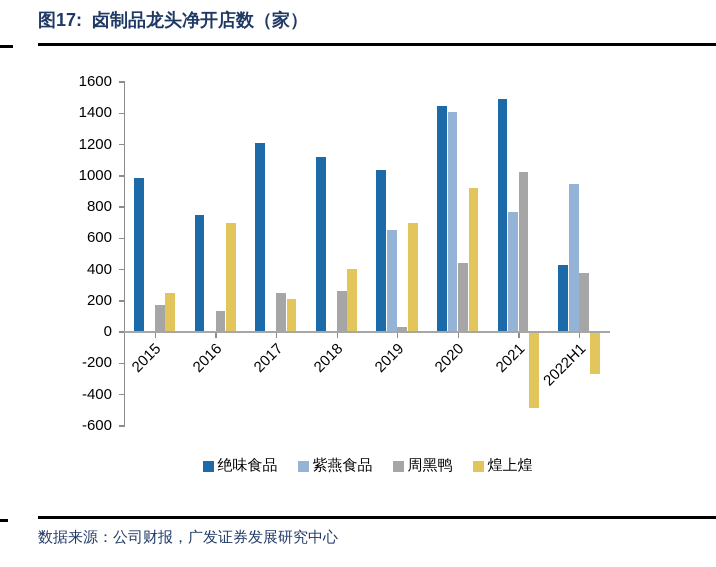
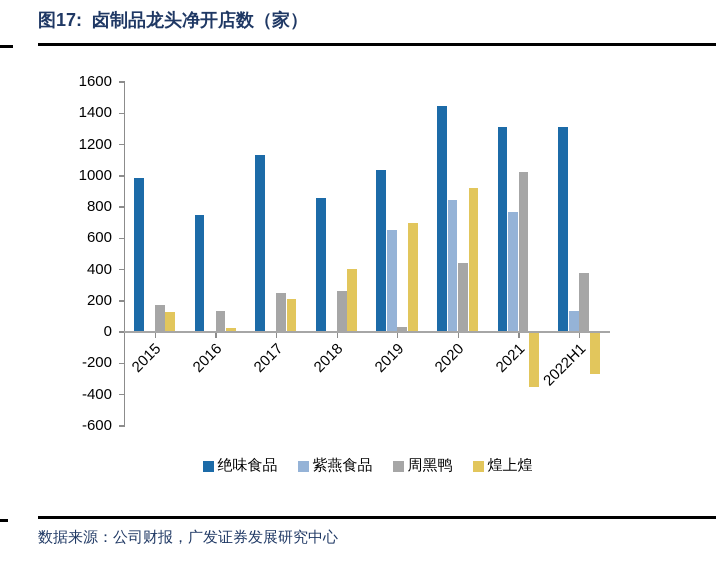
煌上煌/2015: 250 -> 130
煌上煌/2016: 700 -> 20
绝味食品/2017: 1210 -> 1130
绝味食品/2018: 1120 -> 860
紫燕食品/2020: 1410 -> 840
绝味食品/2021: 1490 -> 1320
煌上煌/2021: -480 -> -340
绝味食品/2022H1: 430 -> 1310
紫燕食品/2022H1: 950 -> 140
